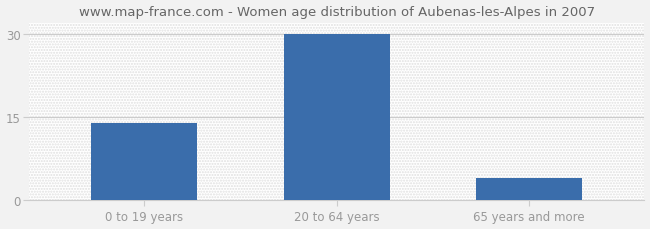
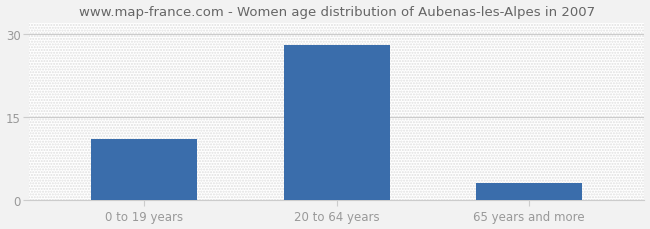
0 to 19 years: 14 -> 11
20 to 64 years: 30 -> 28
65 years and more: 4 -> 3
